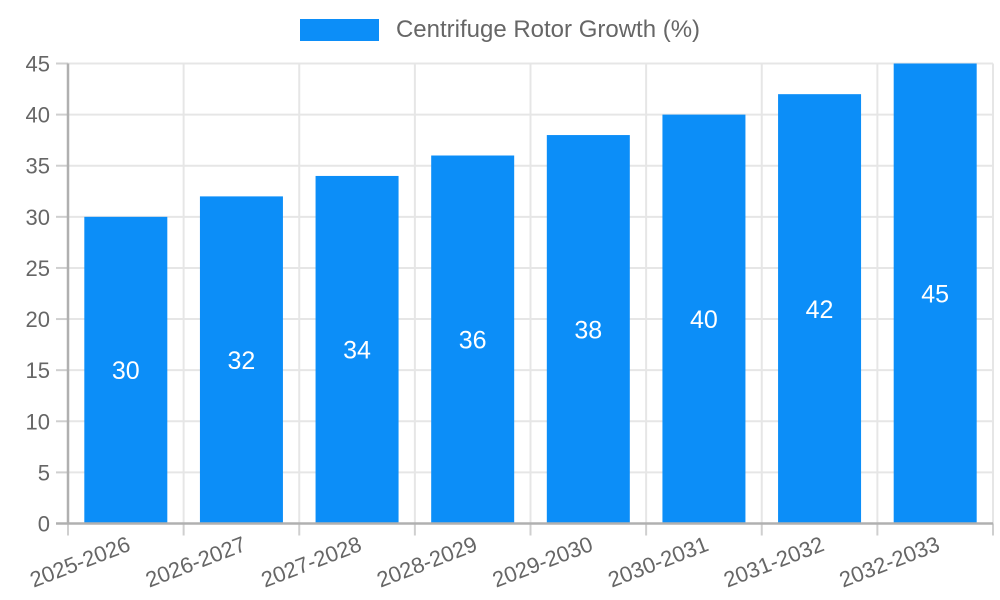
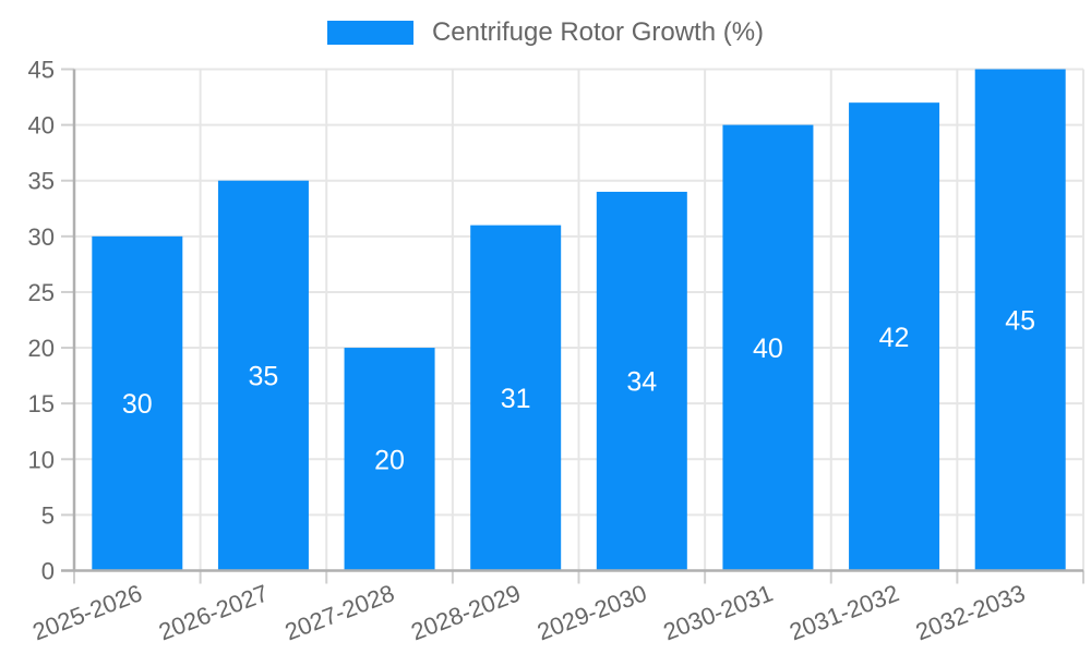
2026-2027: 32 -> 35
2027-2028: 34 -> 20
2028-2029: 36 -> 31
2029-2030: 38 -> 34
